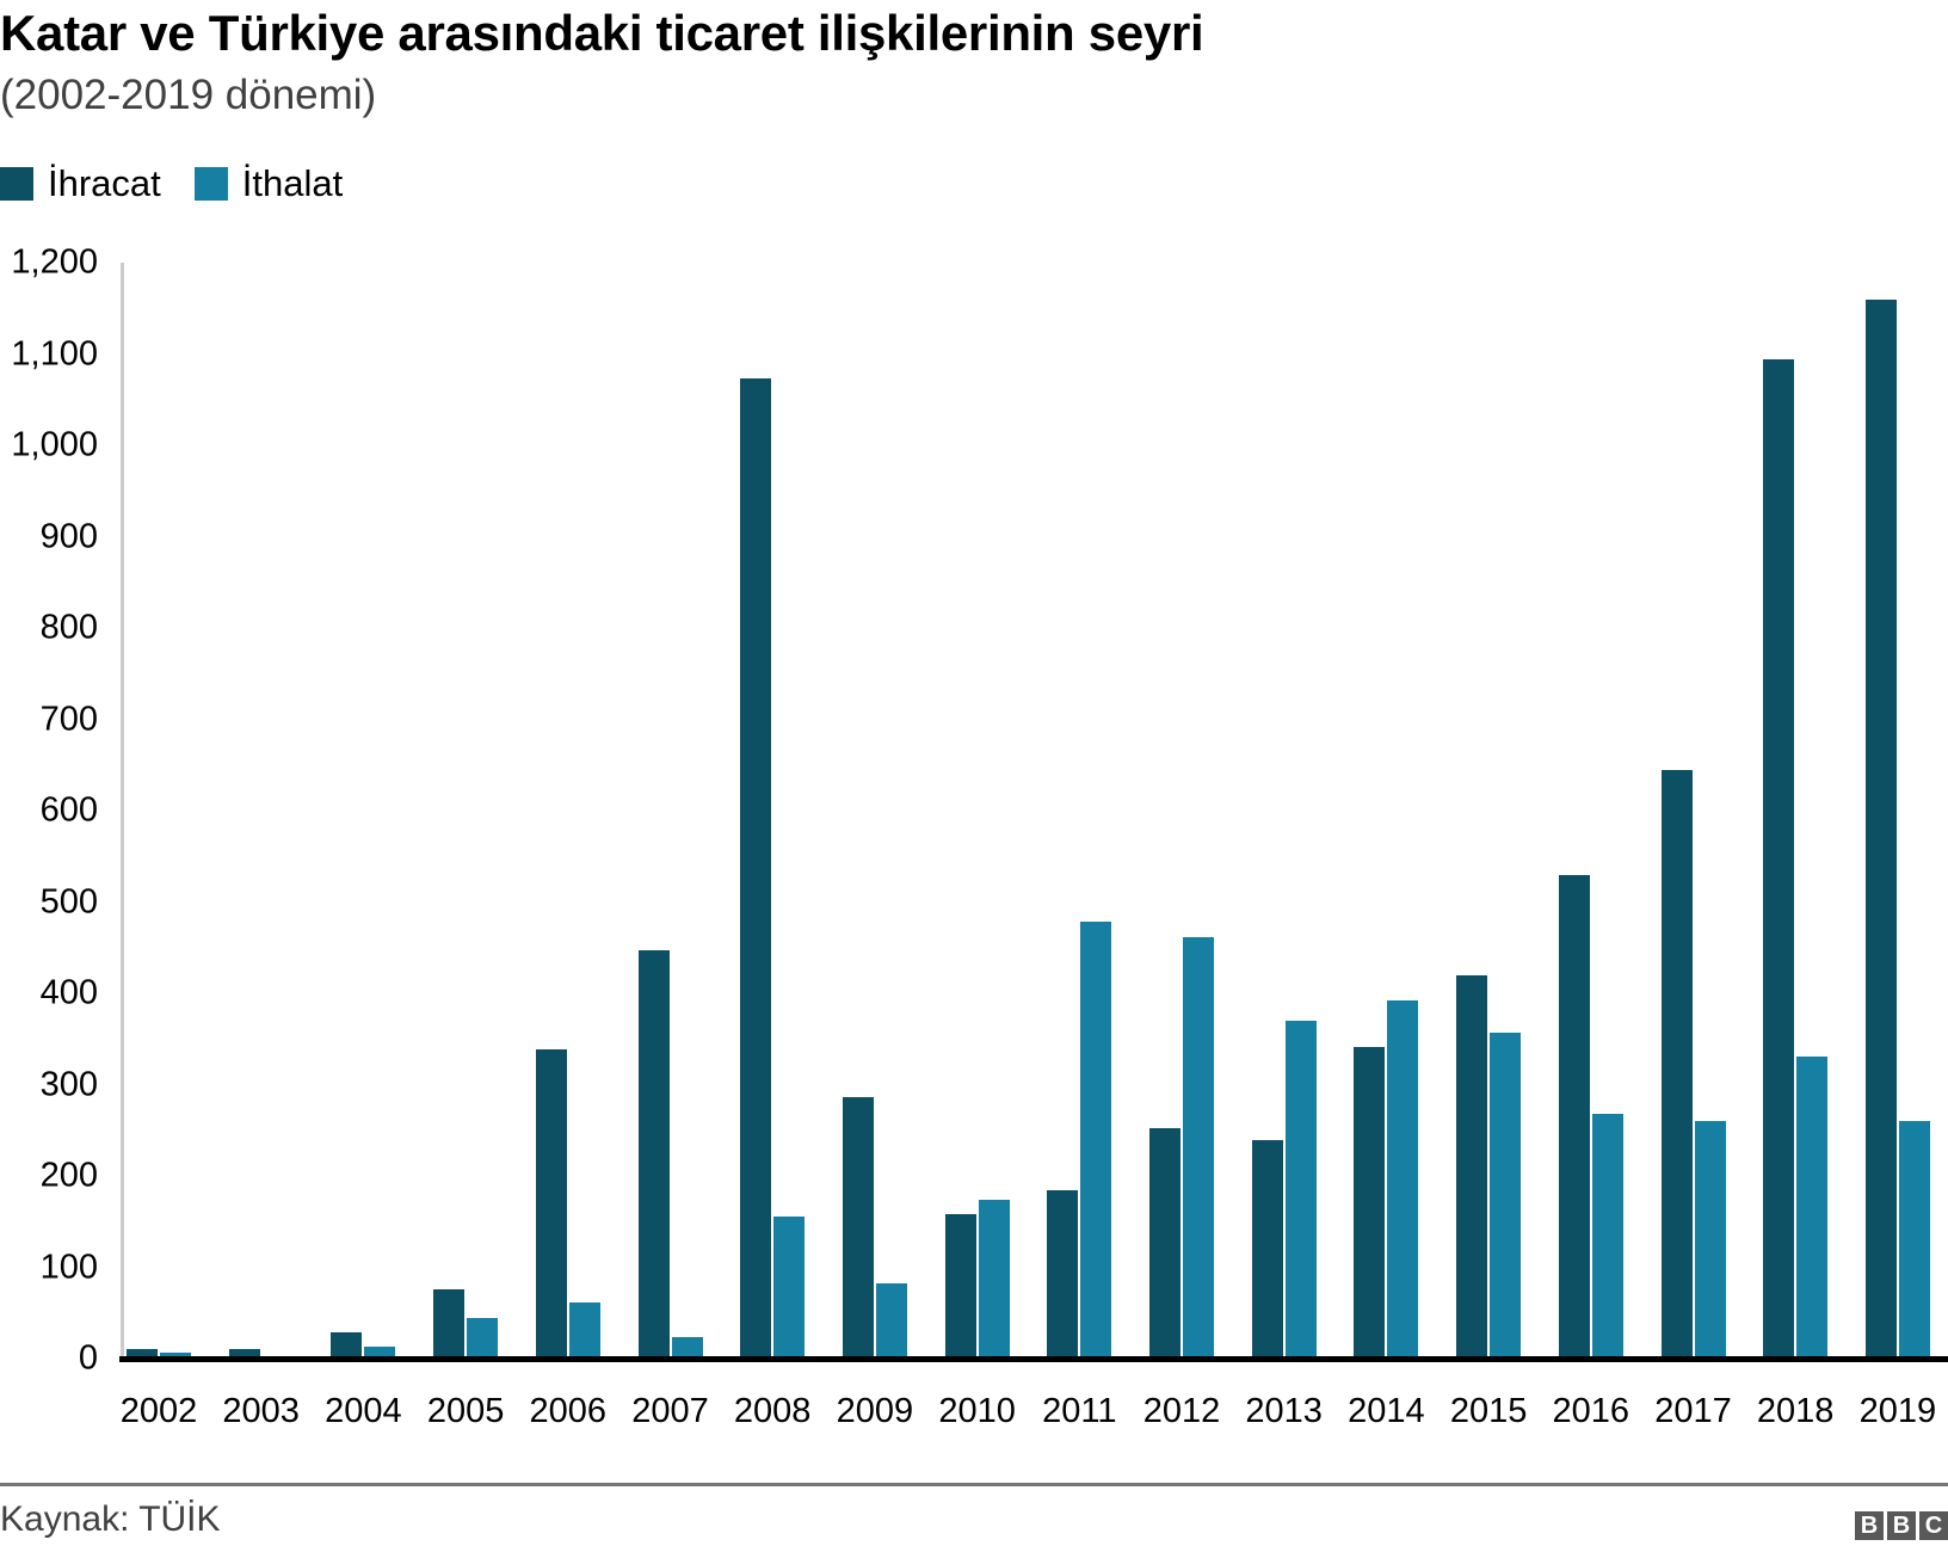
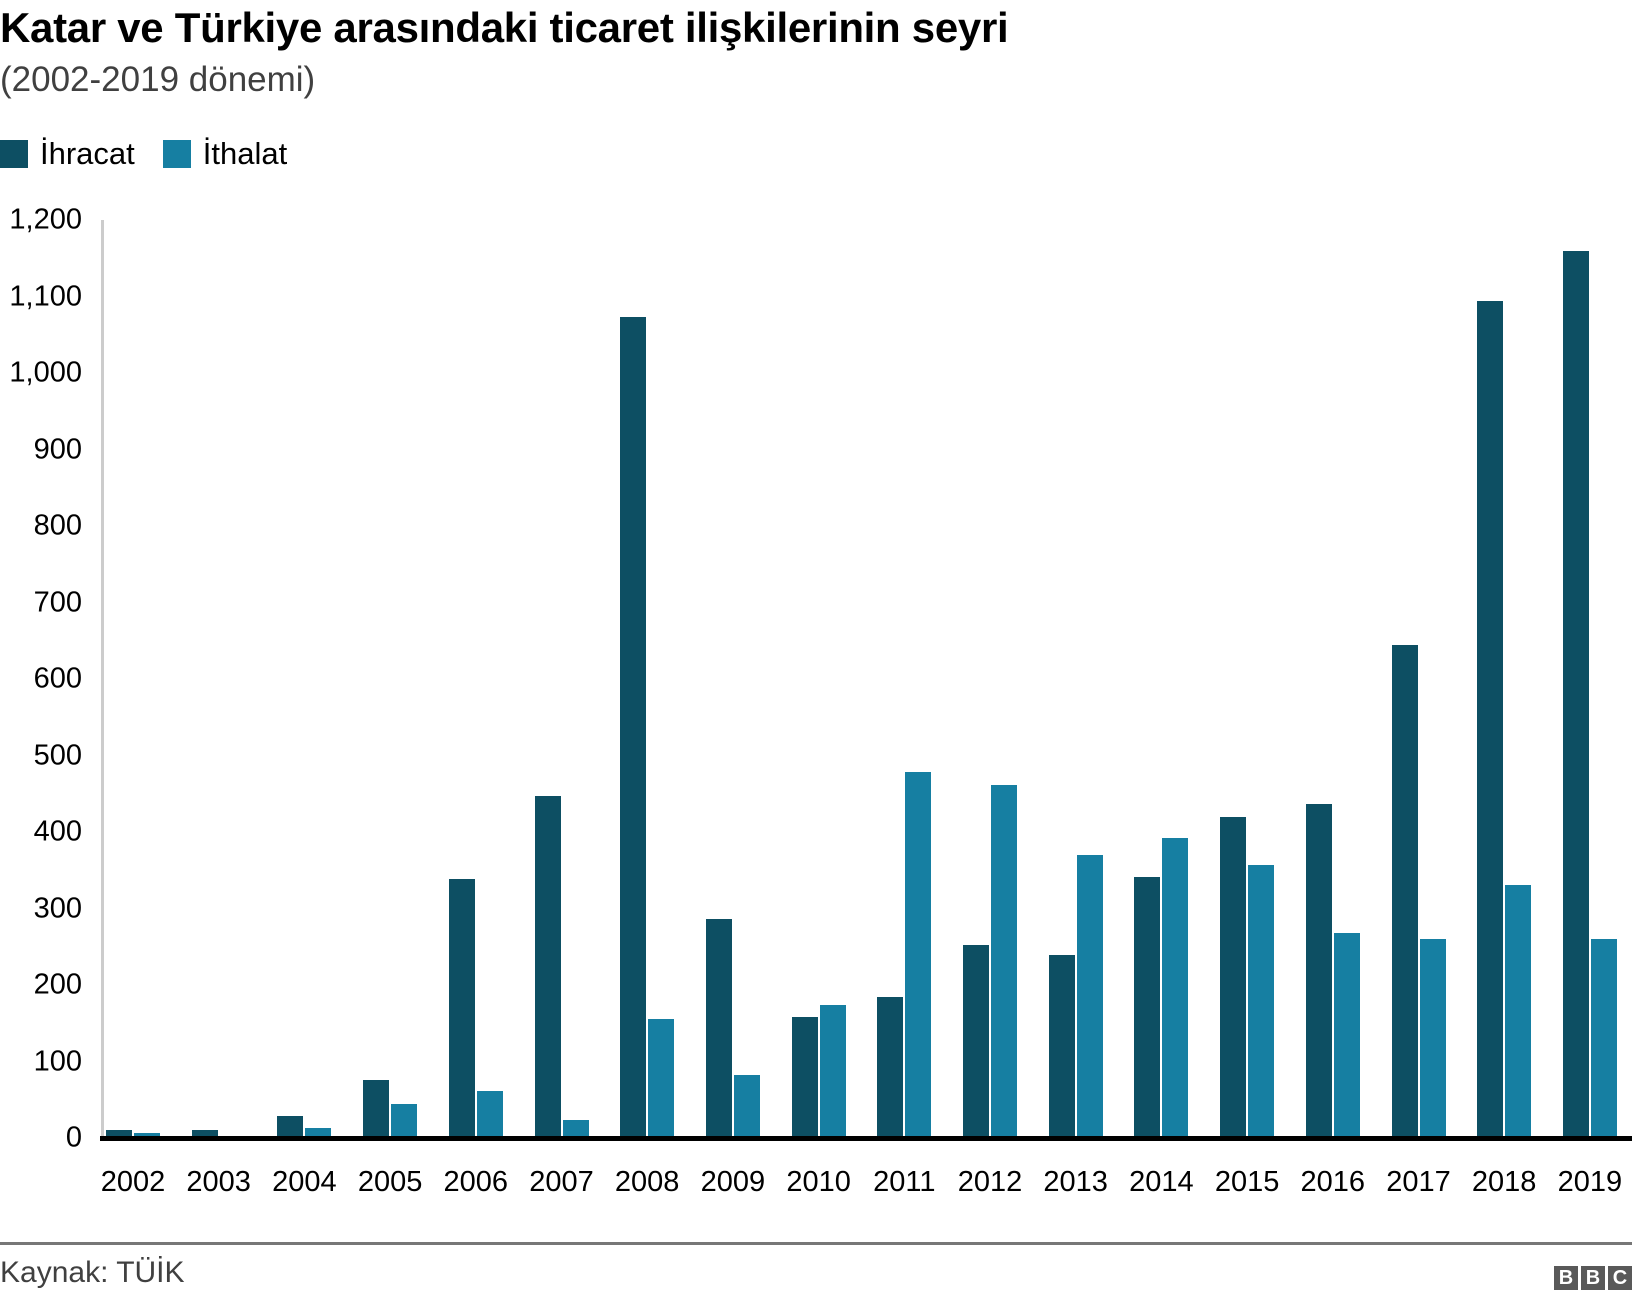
İhracat/2016: 530 -> 440
